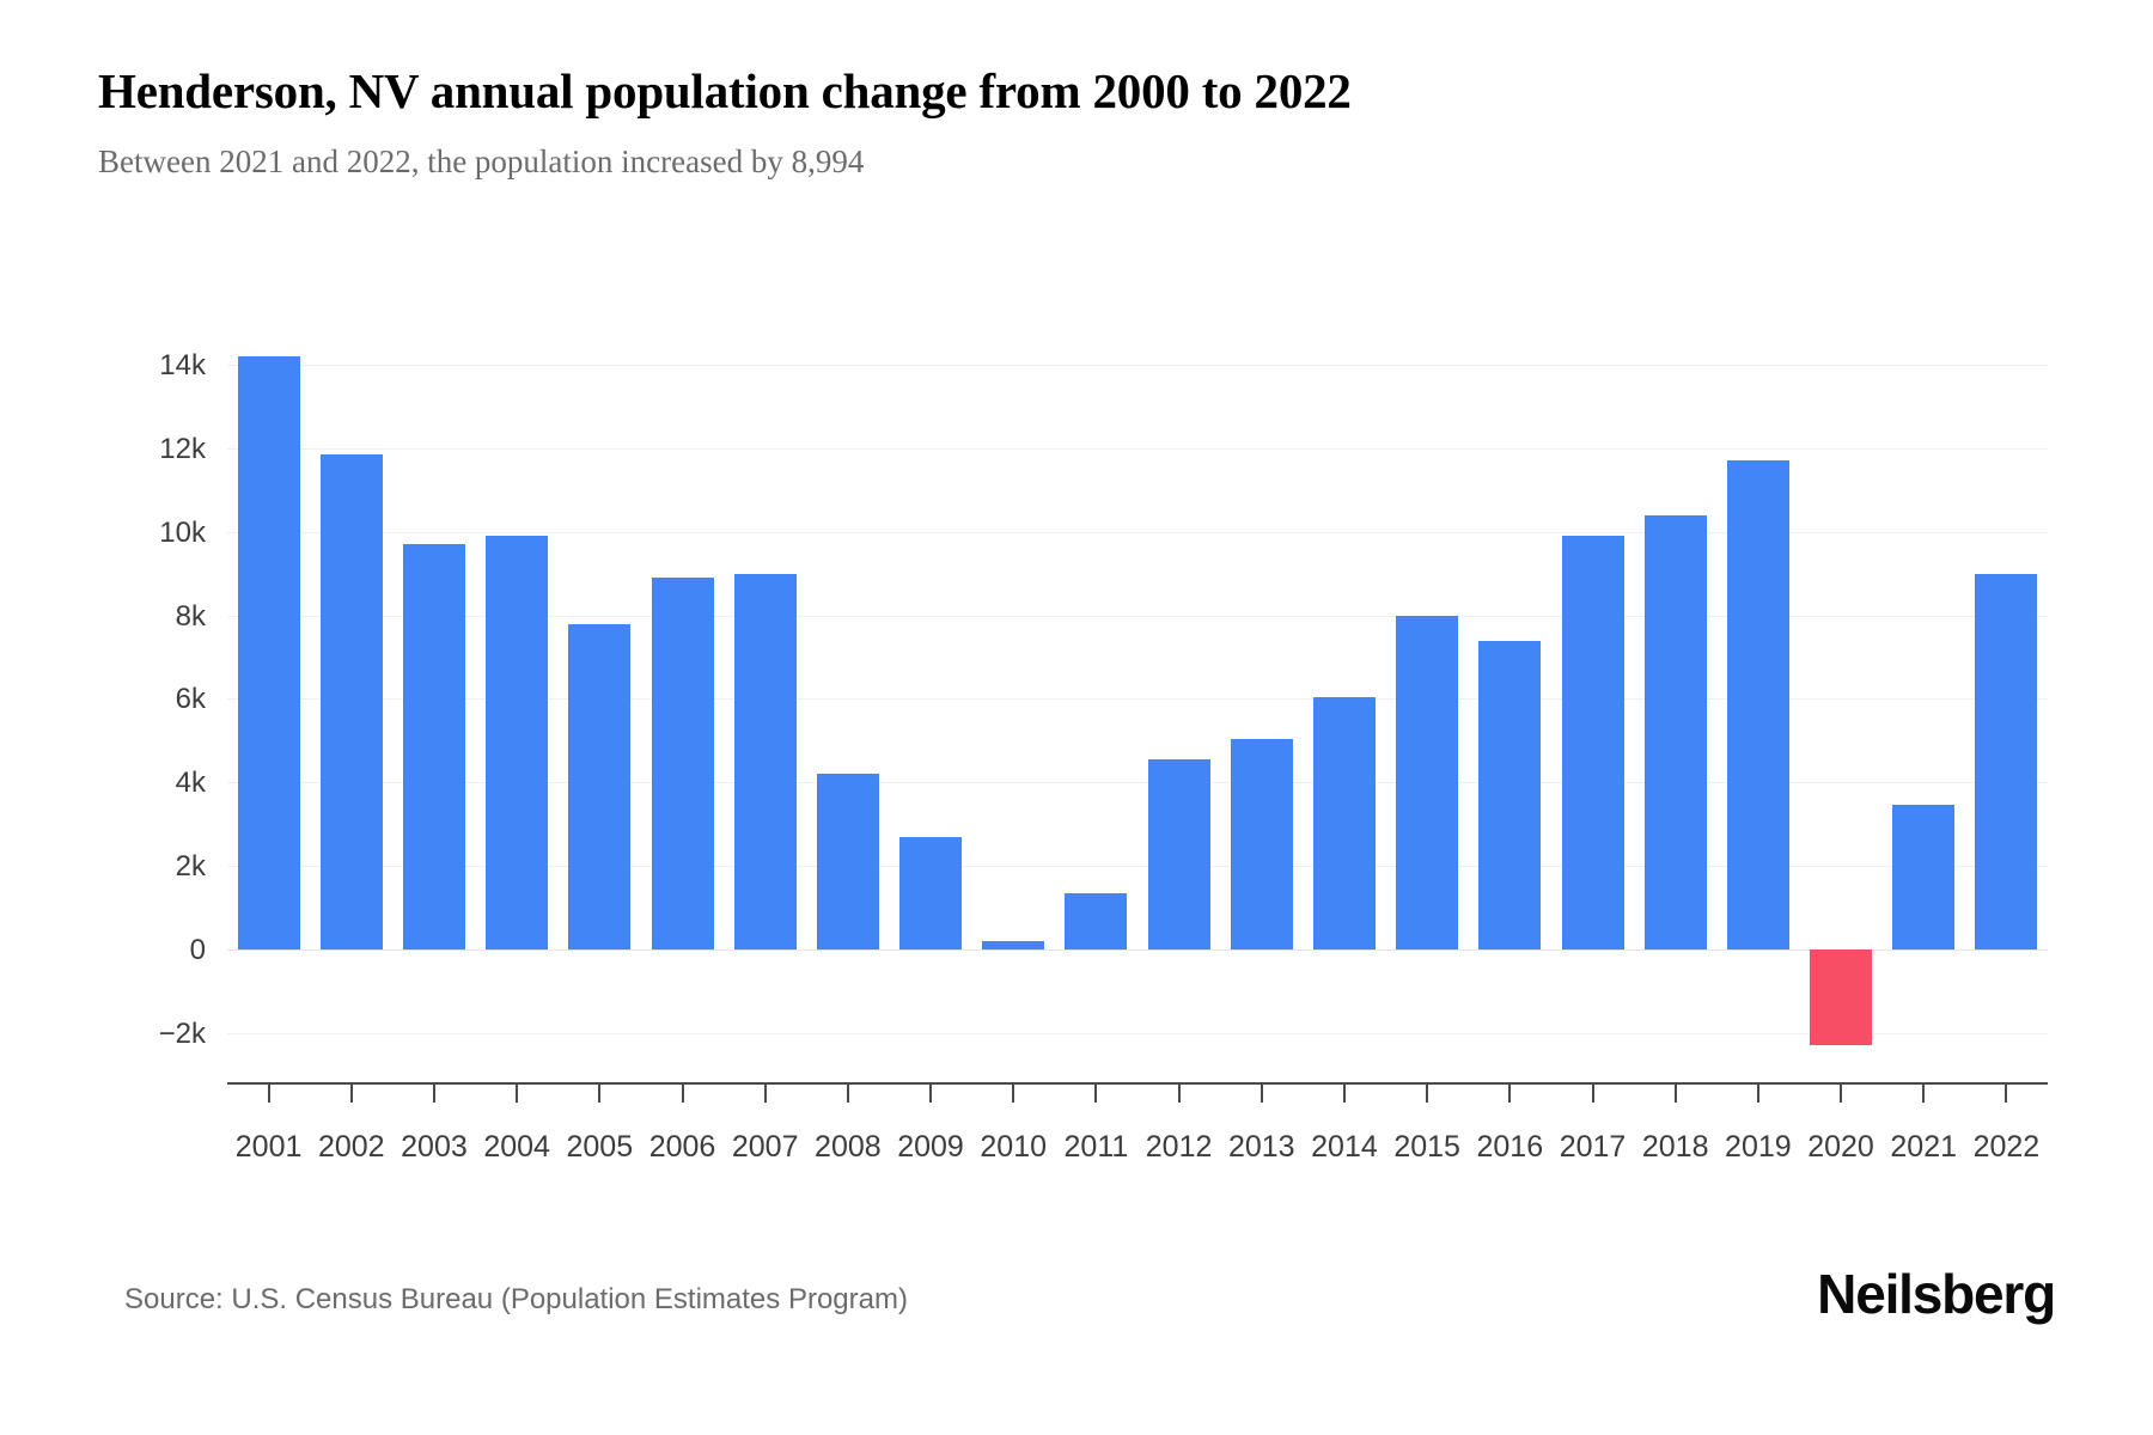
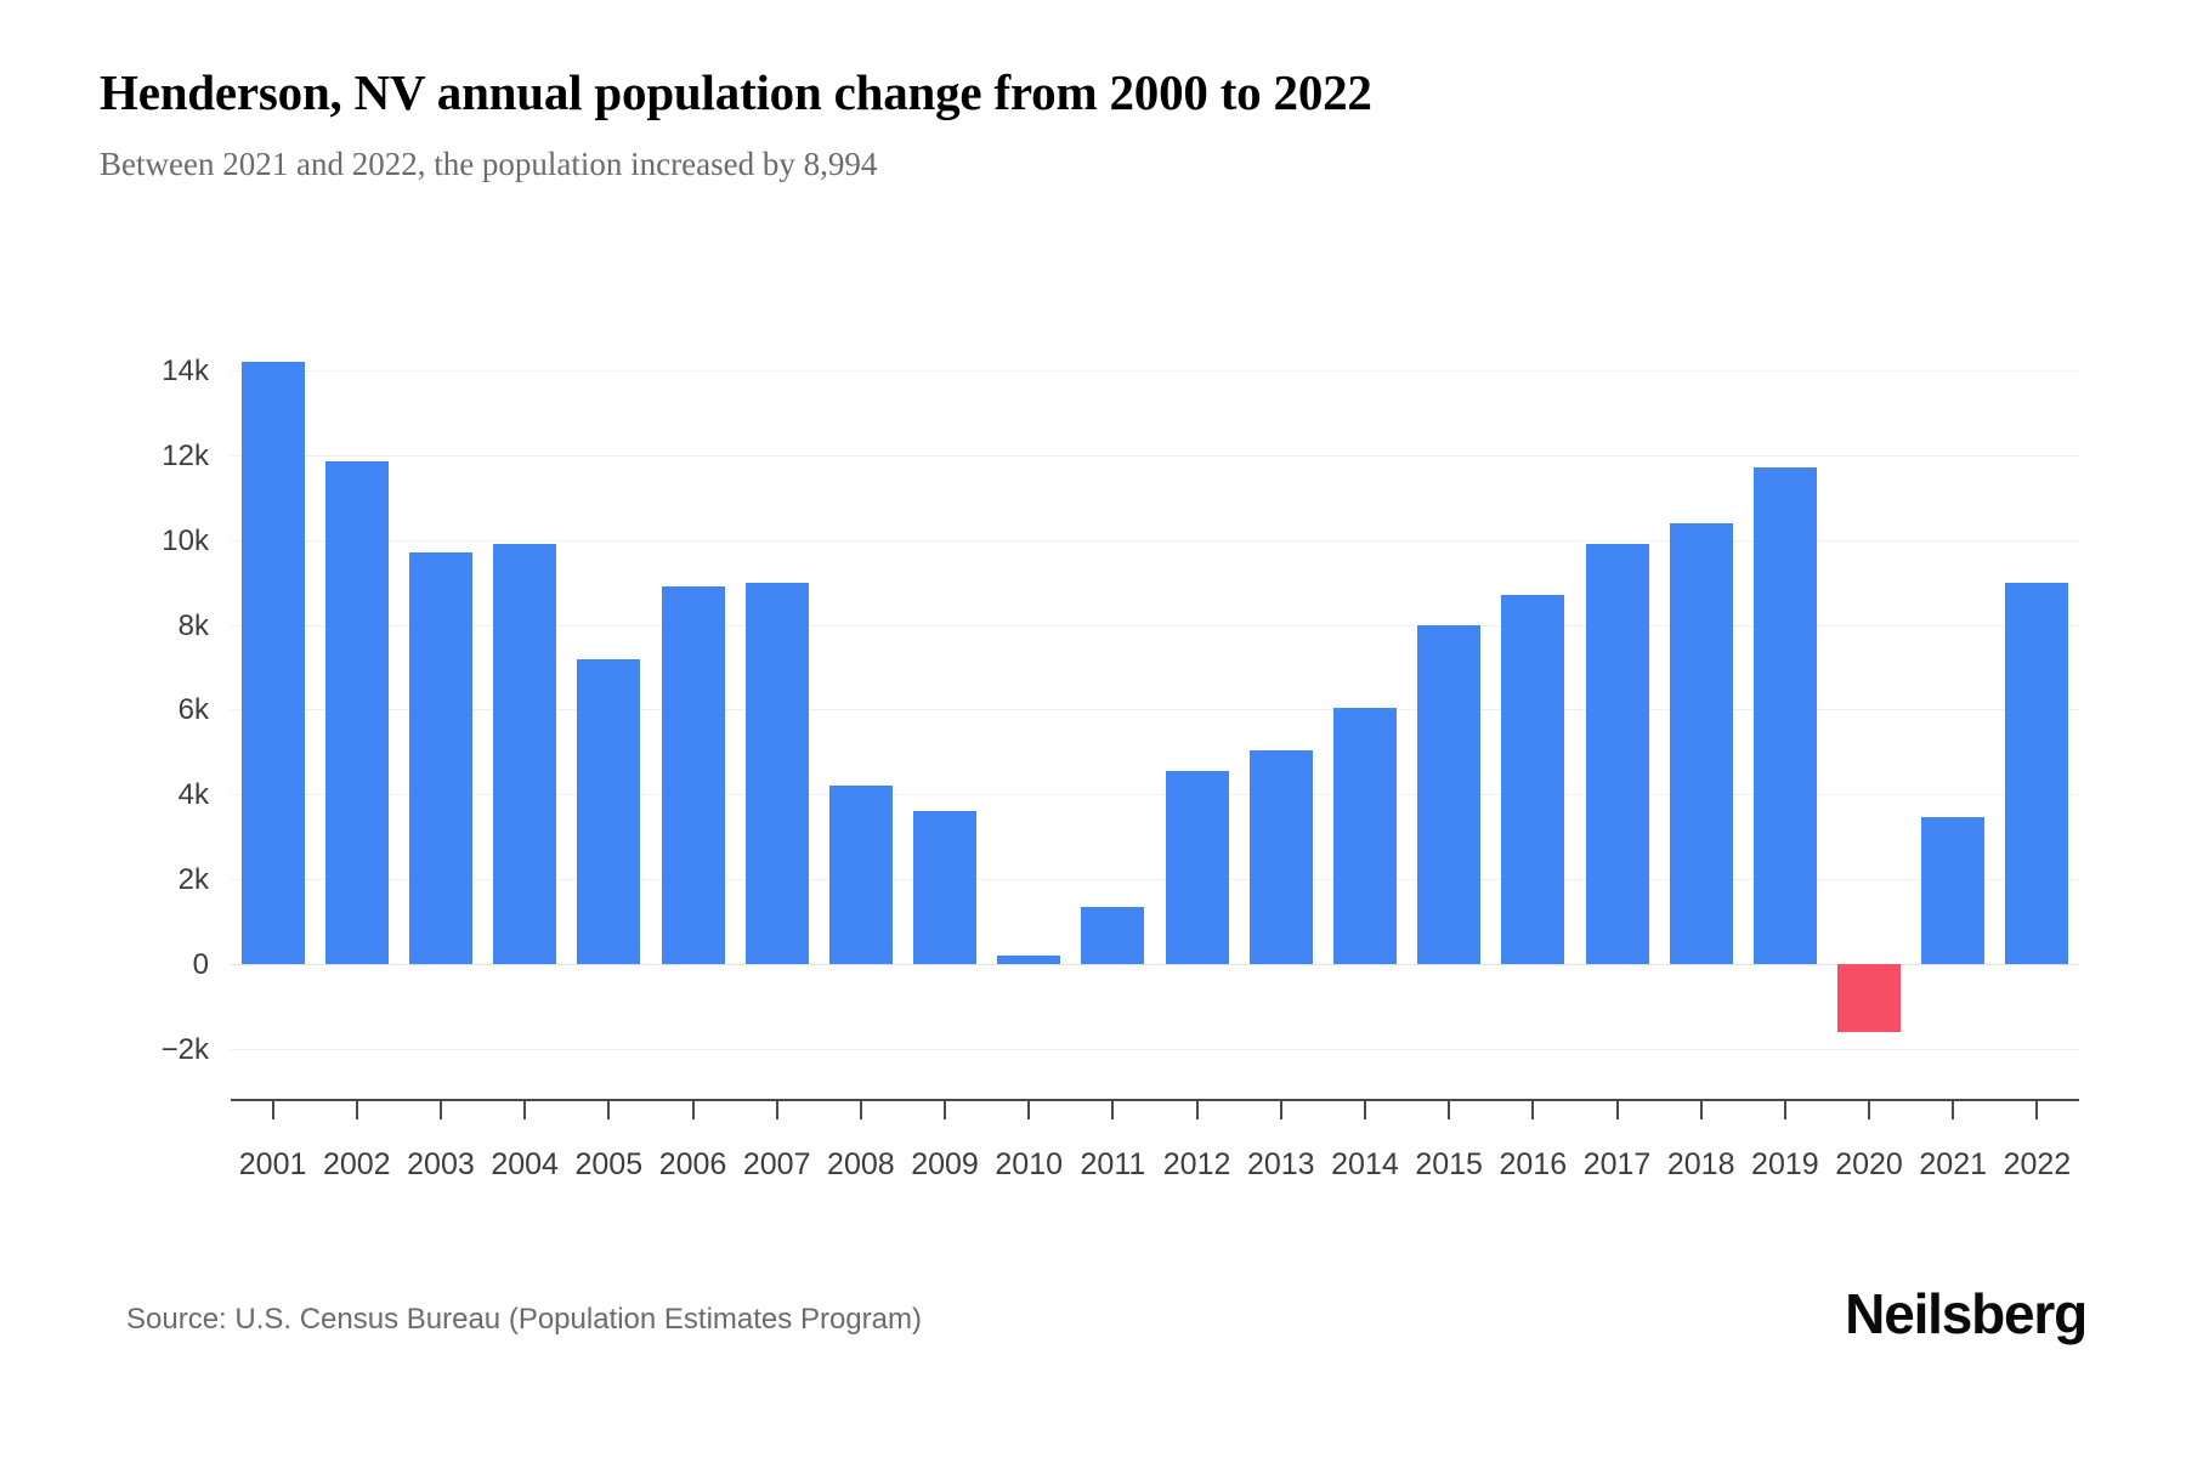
2005: 7.8k -> 7.2k
2009: 2.7k -> 3.6k
2016: 7.4k -> 8.7k
2020: -2.3k -> -1.6k
